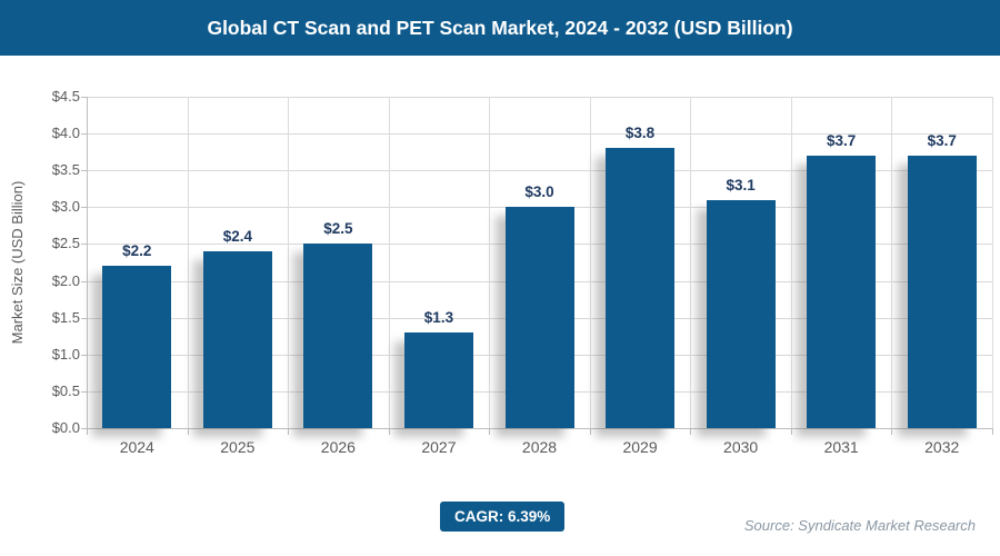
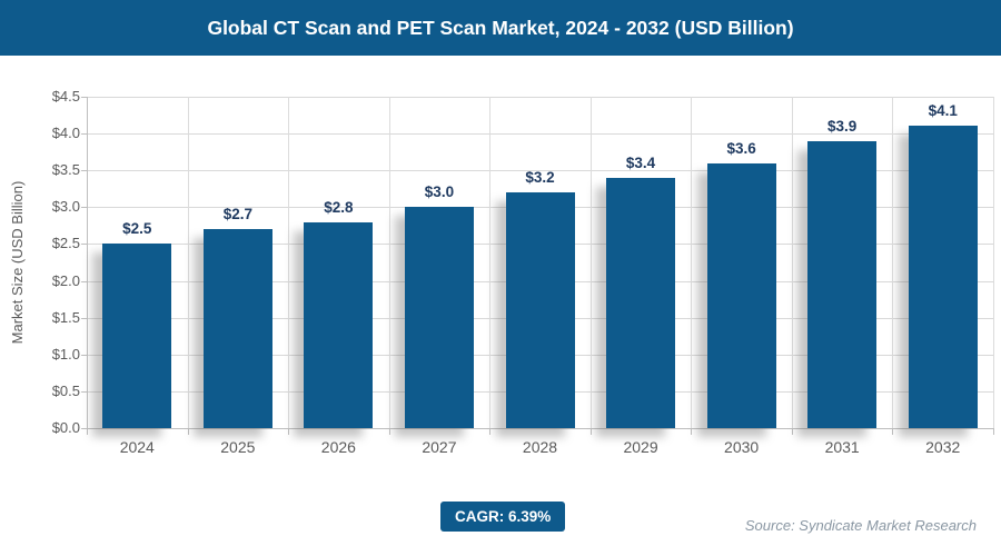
2024: $2.2 -> $2.5
2025: $2.4 -> $2.7
2026: $2.5 -> $2.8
2027: $1.3 -> $3.0
2028: $3.0 -> $3.2
2029: $3.8 -> $3.4
2030: $3.1 -> $3.6
2031: $3.7 -> $3.9
2032: $3.7 -> $4.1
